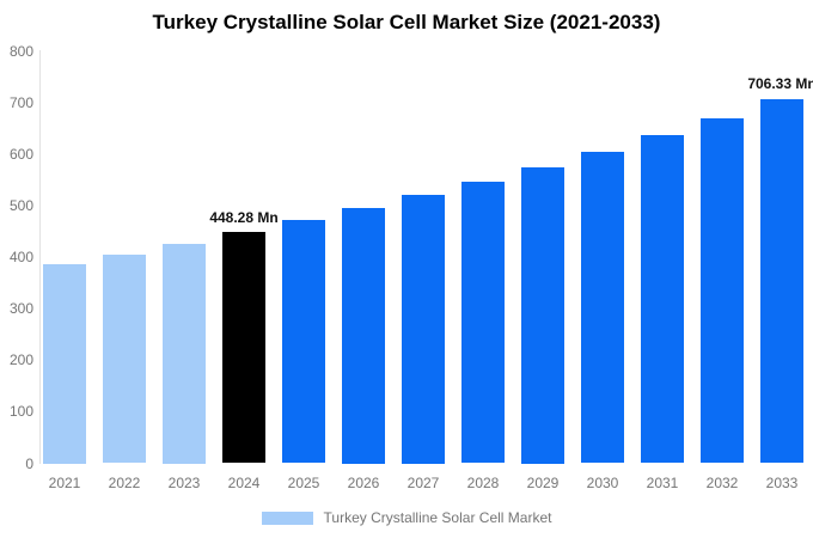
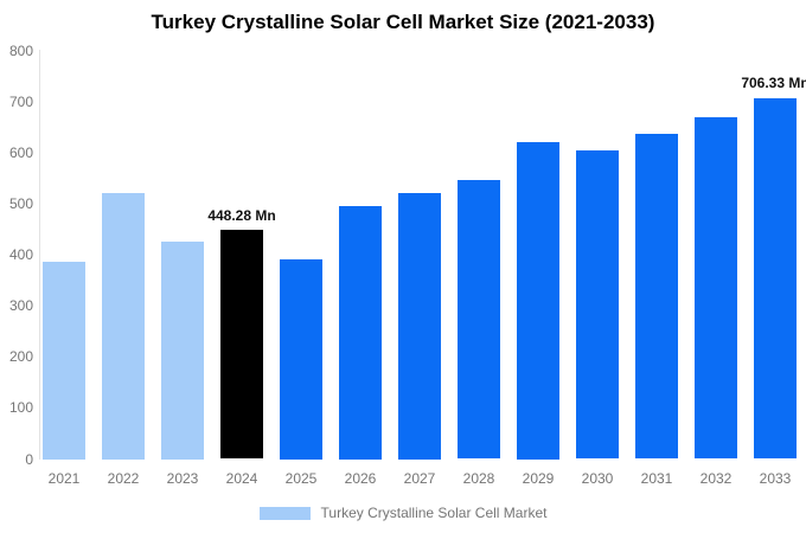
2022: 400 -> 520
2025: 470 -> 390
2029: 580 -> 620
